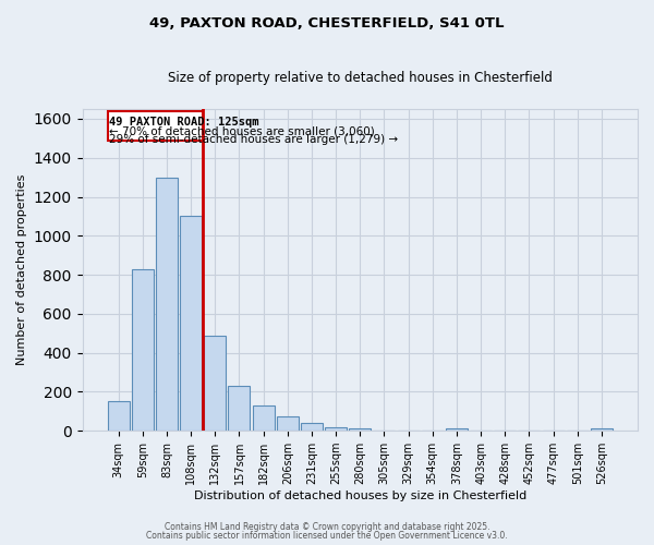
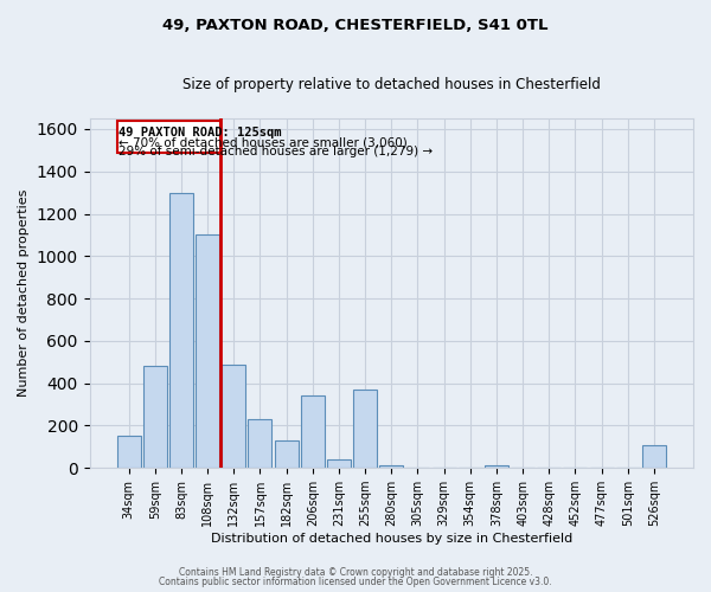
59sqm: 830 -> 480
206sqm: 80 -> 340
255sqm: 20 -> 370
526sqm: 10 -> 110
